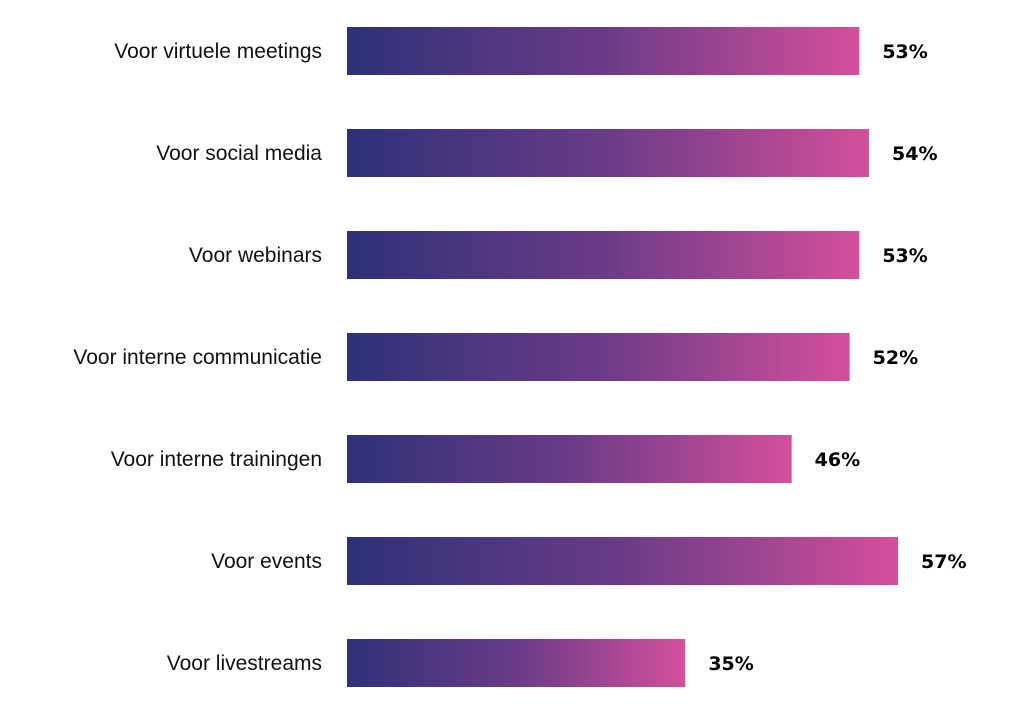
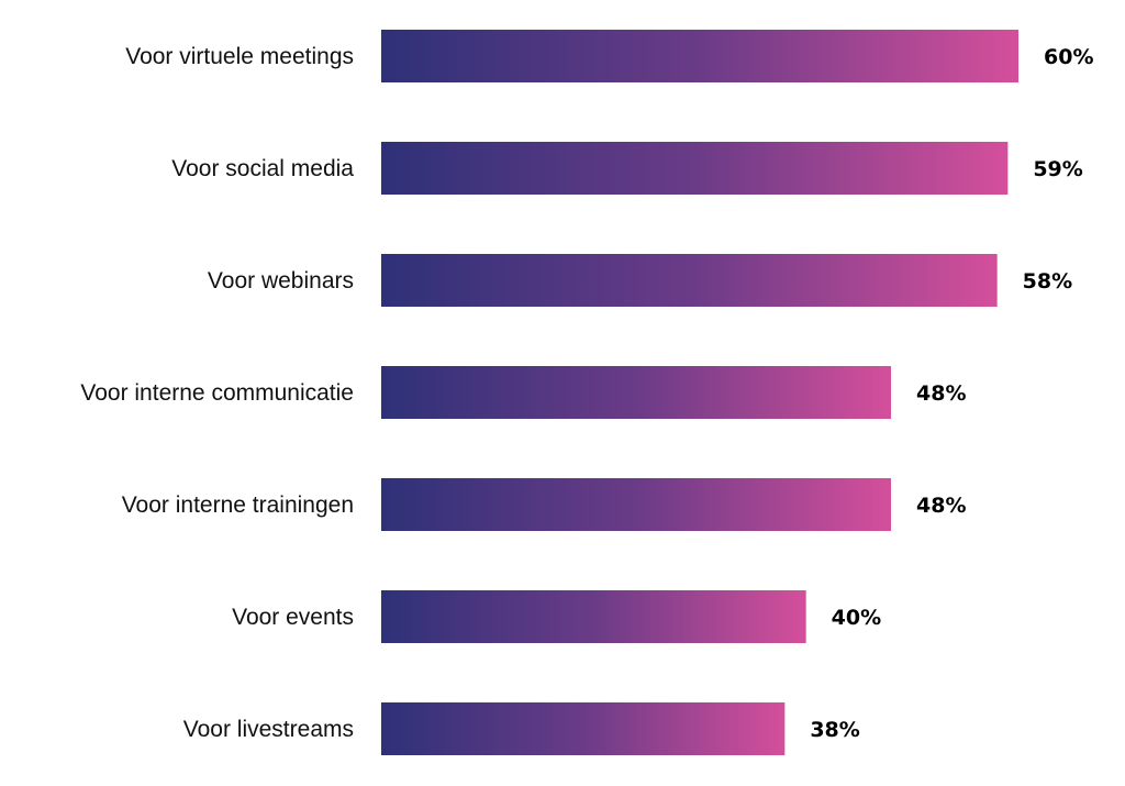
Voor virtuele meetings: 53% -> 60%
Voor social media: 54% -> 59%
Voor webinars: 53% -> 58%
Voor interne communicatie: 52% -> 48%
Voor interne trainingen: 46% -> 48%
Voor events: 57% -> 40%
Voor livestreams: 35% -> 38%
